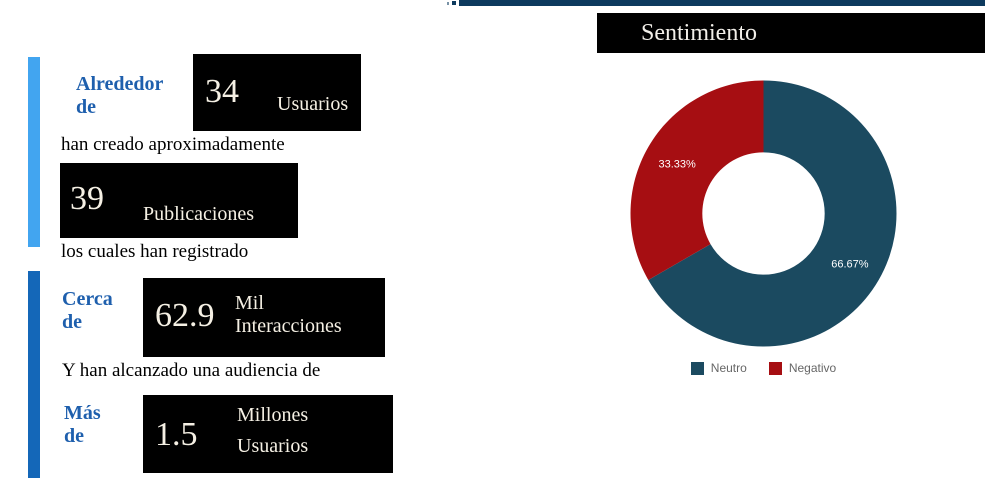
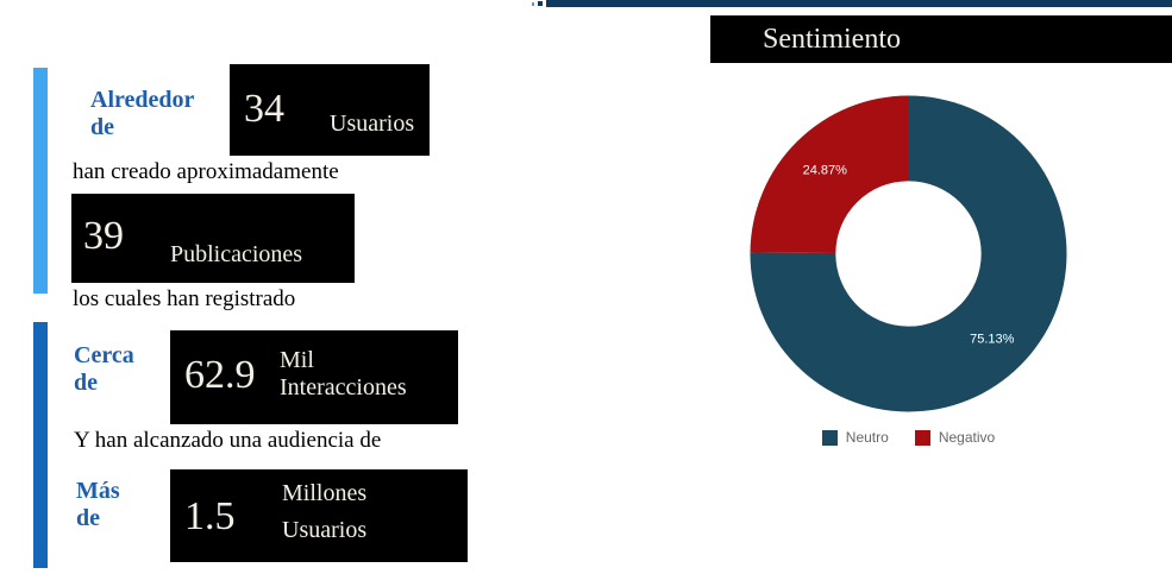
Neutro: 66.67% -> 75.13%
Negativo: 33.33% -> 24.87%
